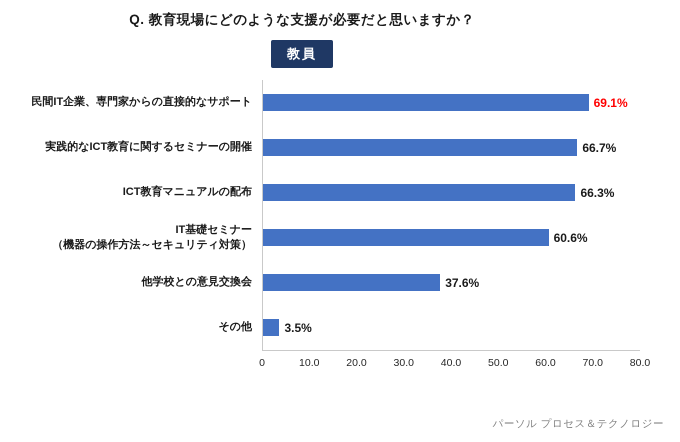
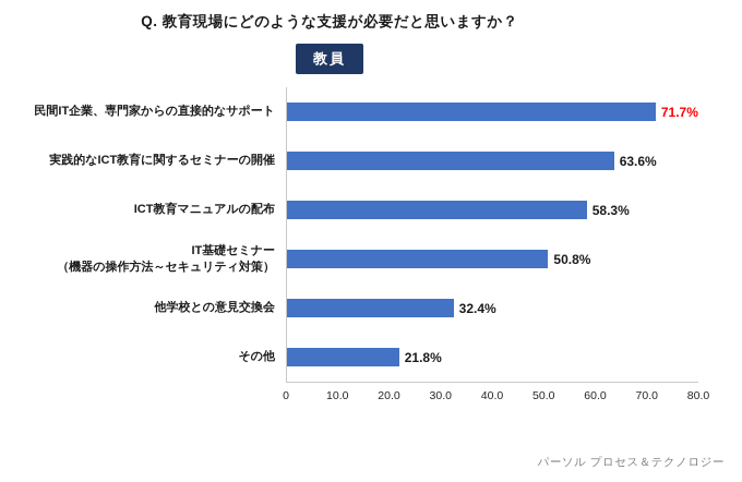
民間IT企業、専門家からの直接的なサポート: 69.1% -> 71.7%
実践的なICT教育に関するセミナーの開催: 66.7% -> 63.6%
ICT教育マニュアルの配布: 66.3% -> 58.3%
IT基礎セミナー （機器の操作方法～セキュリティ対策）: 60.6% -> 50.8%
他学校との意見交換会: 37.6% -> 32.4%
その他: 3.5% -> 21.8%
